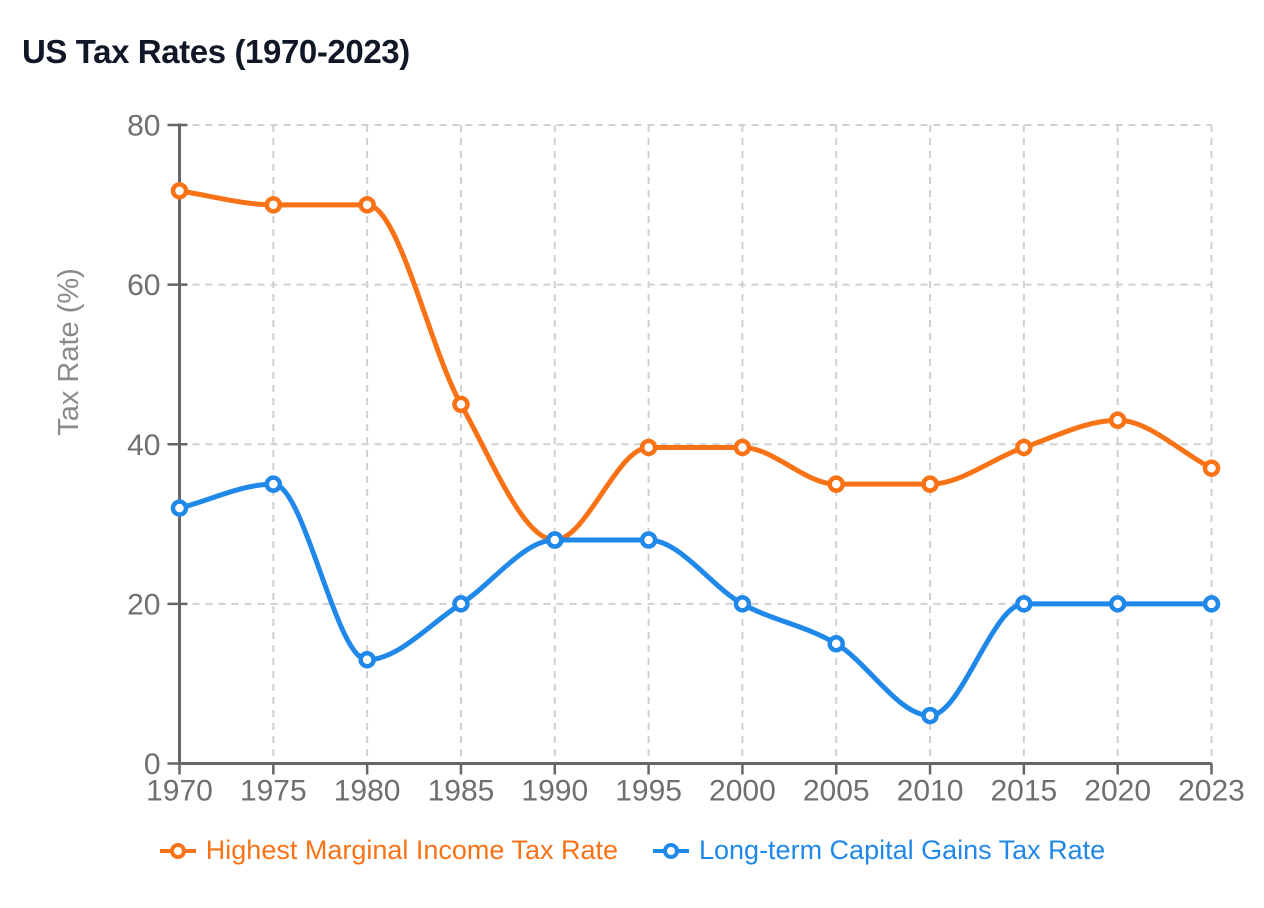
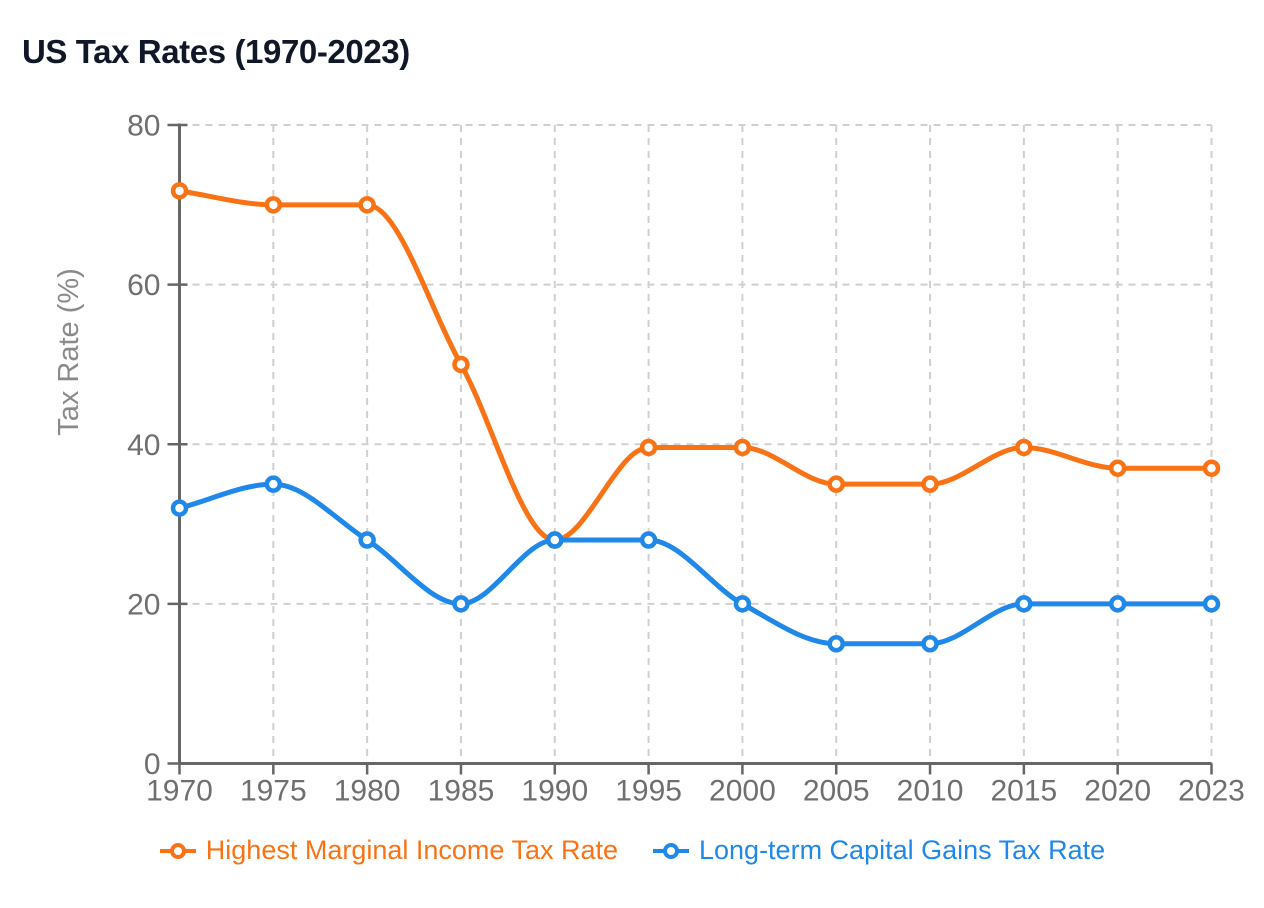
Long-term Capital Gains Tax Rate/1980: 13 -> 28
Highest Marginal Income Tax Rate/1985: 45 -> 50
Long-term Capital Gains Tax Rate/2010: 6 -> 15
Highest Marginal Income Tax Rate/2020: 43 -> 37
